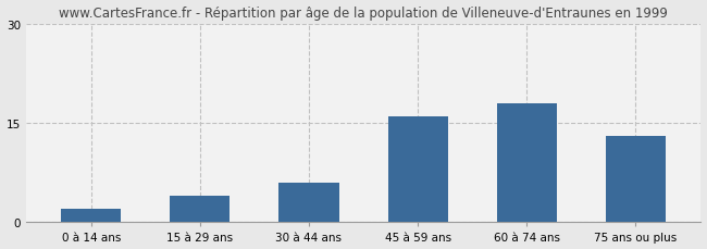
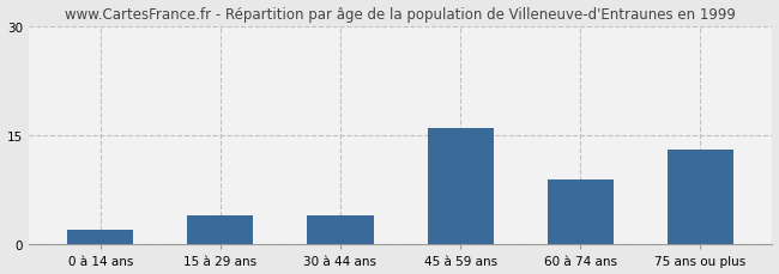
30 à 44 ans: 6 -> 4
60 à 74 ans: 18 -> 9
